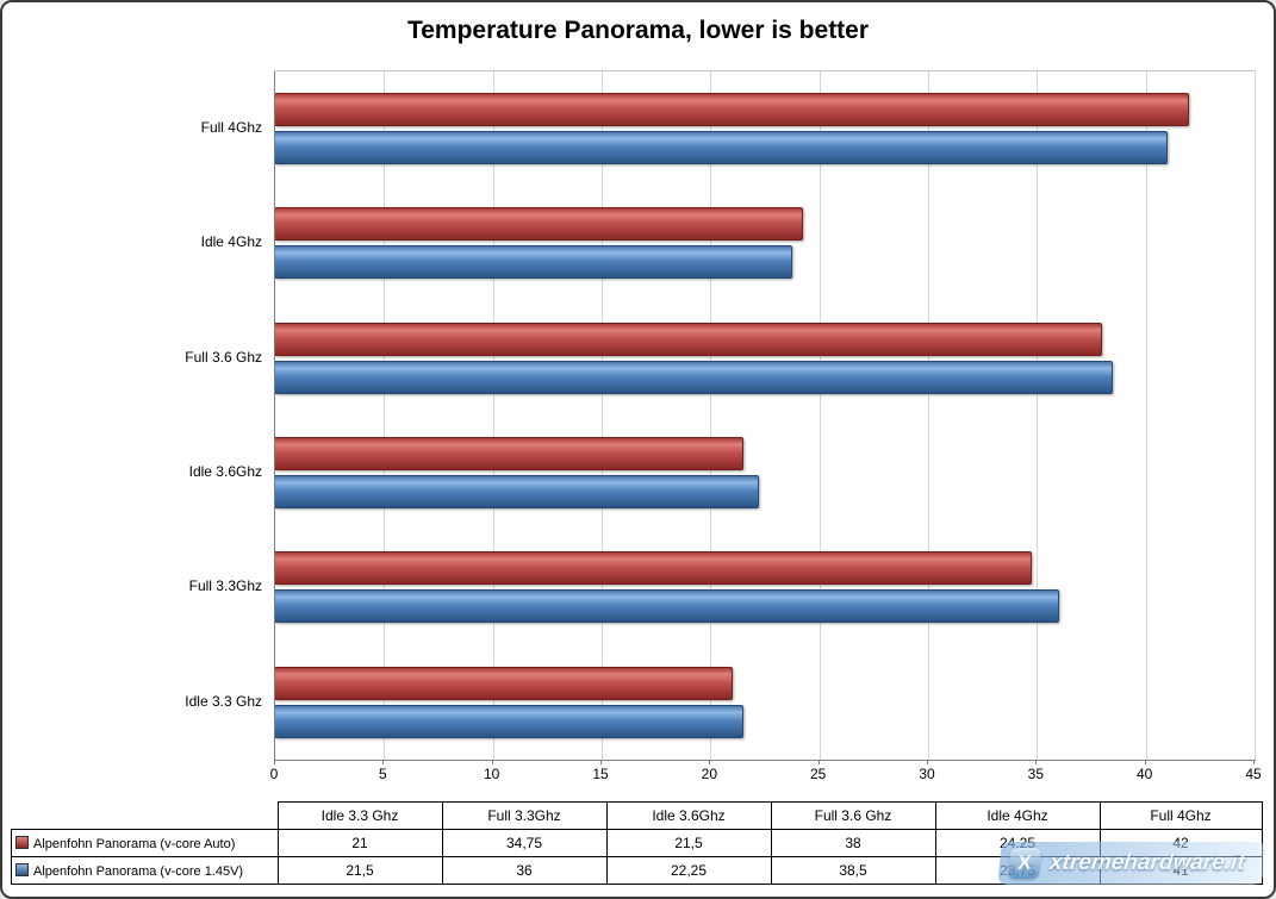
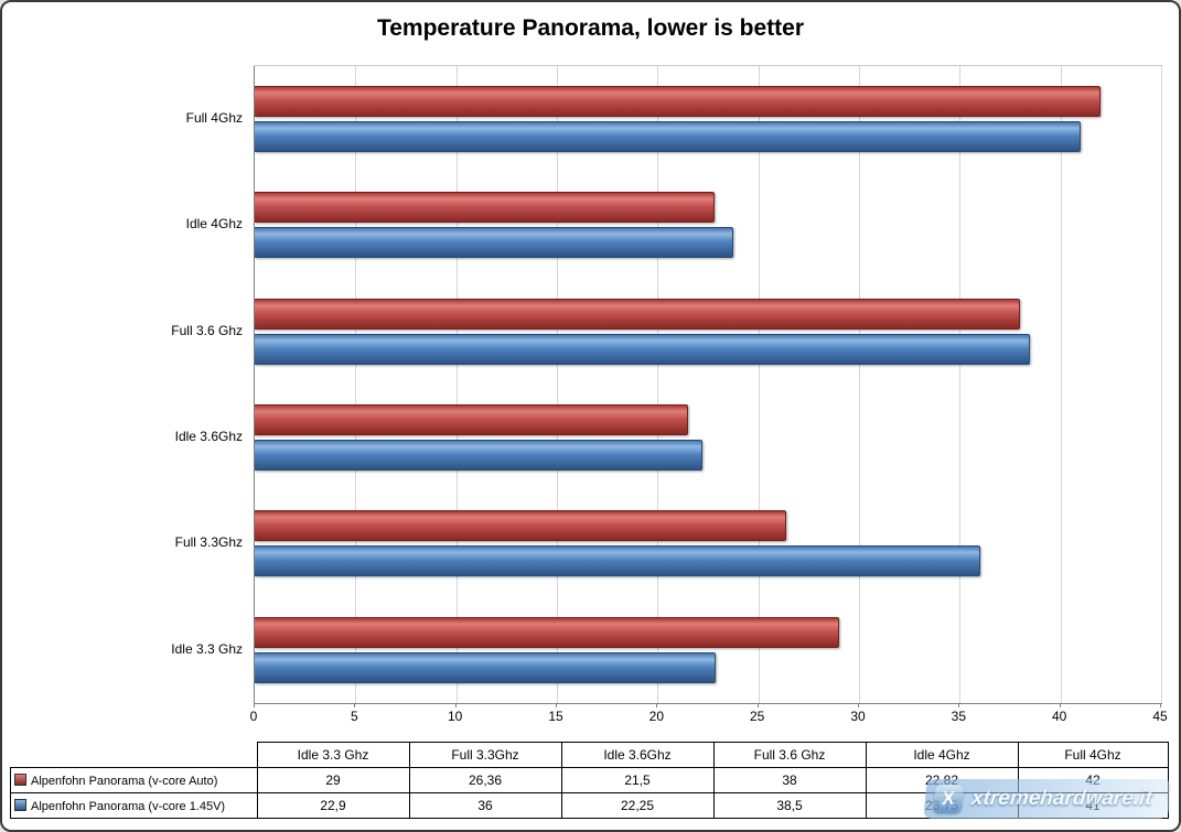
Alpenfohn Panorama (v-core Auto)/Idle 3.3 Ghz: 21 -> 29
Alpenfohn Panorama (v-core 1.45V)/Idle 3.3 Ghz: 21,5 -> 22,9
Alpenfohn Panorama (v-core Auto)/Full 3.3Ghz: 34,75 -> 26,36
Alpenfohn Panorama (v-core Auto)/Idle 4Ghz: 24,25 -> 22,82
